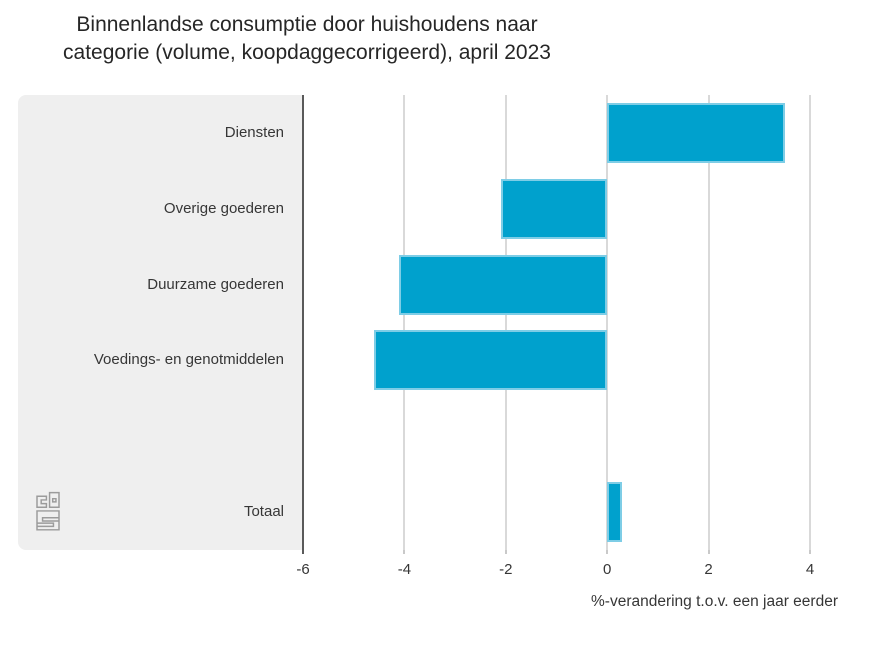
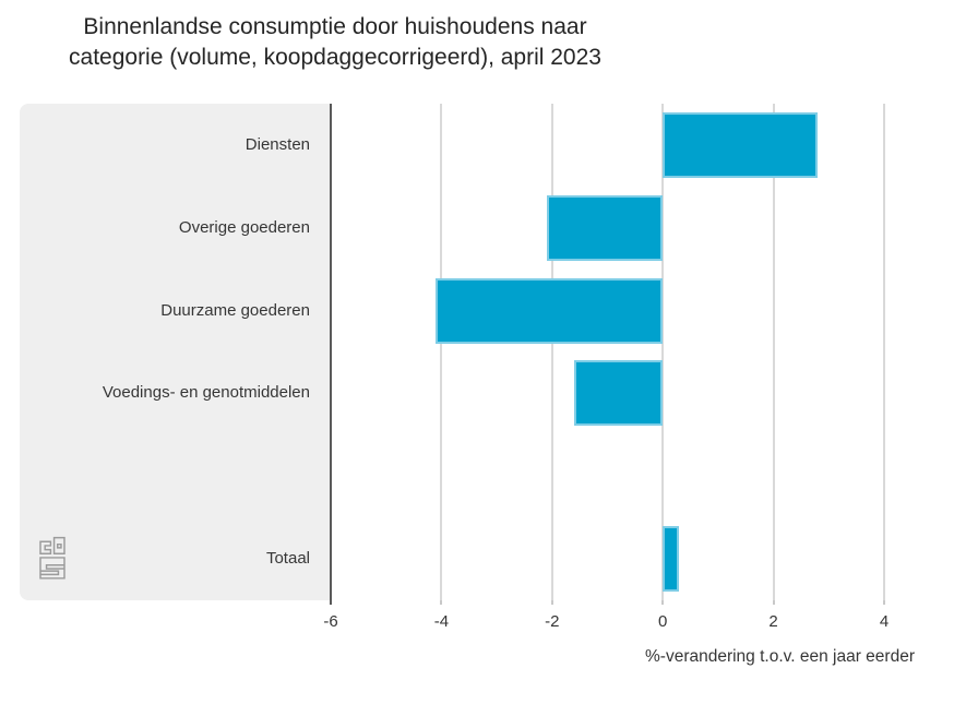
Diensten: 3.5 -> 2.8
Voedings- en genotmiddelen: -4.6 -> -1.6
